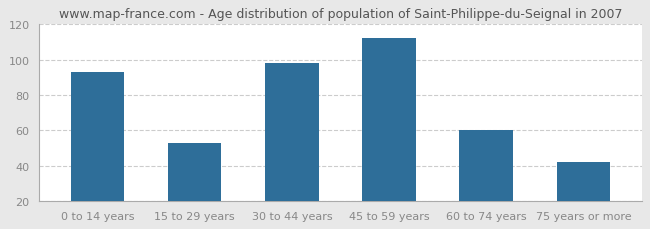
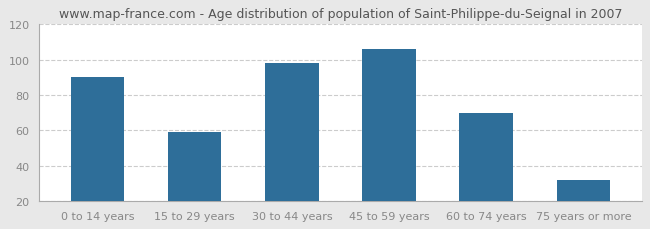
0 to 14 years: 93 -> 90
15 to 29 years: 53 -> 59
45 to 59 years: 112 -> 106
60 to 74 years: 60 -> 70
75 years or more: 42 -> 32
